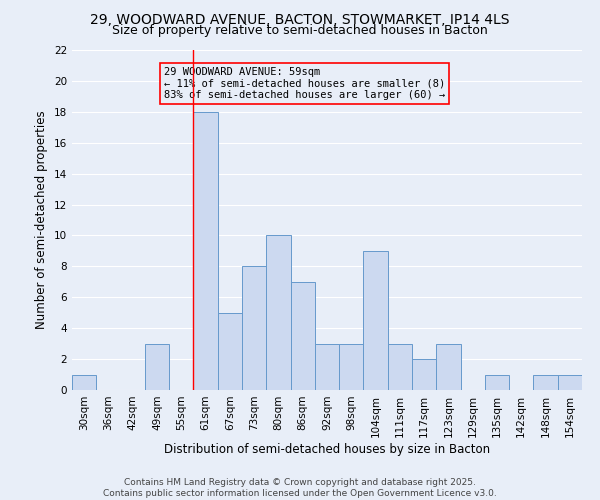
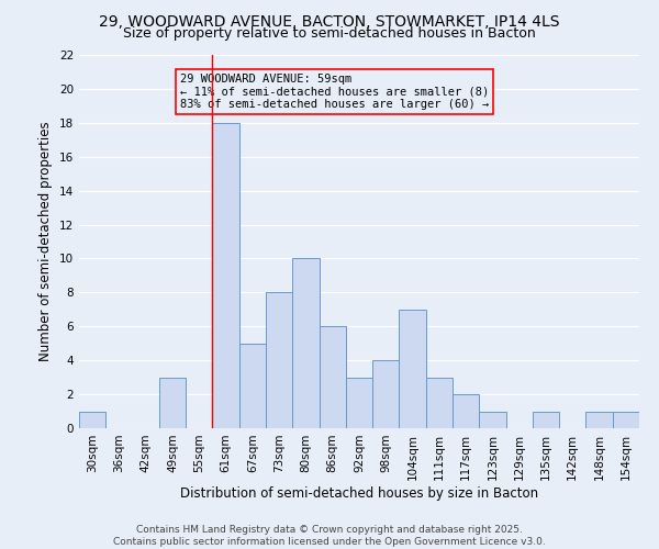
86sqm: 7 -> 6
98sqm: 3 -> 4
104sqm: 9 -> 7
123sqm: 3 -> 1
